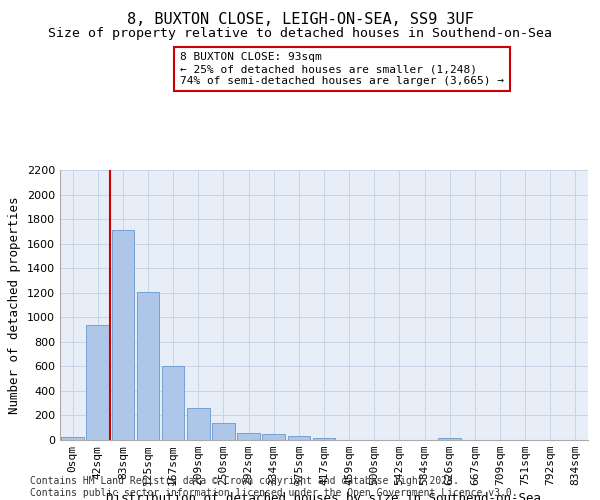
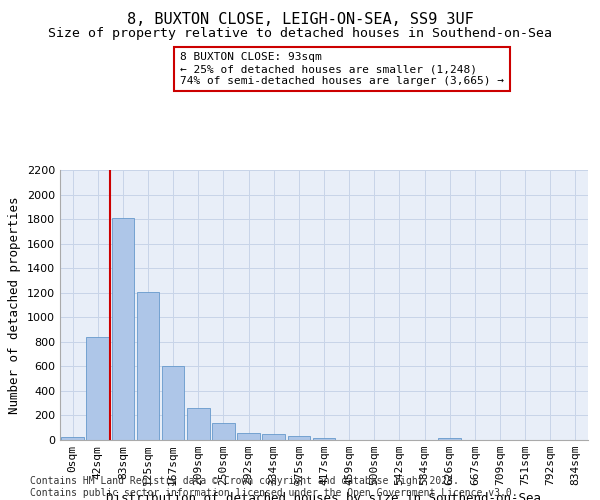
42sqm: 940 -> 840
83sqm: 1710 -> 1810
